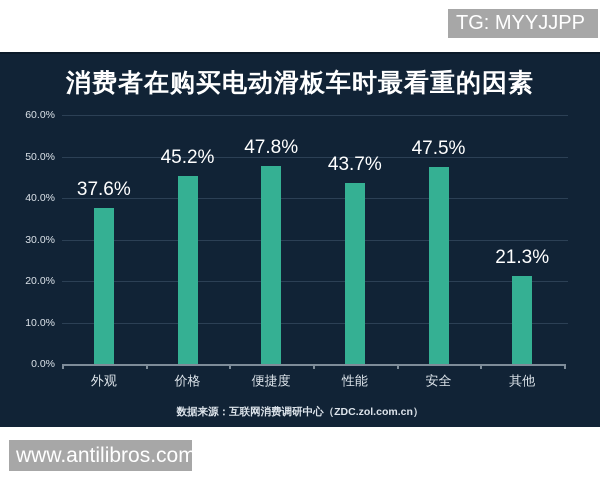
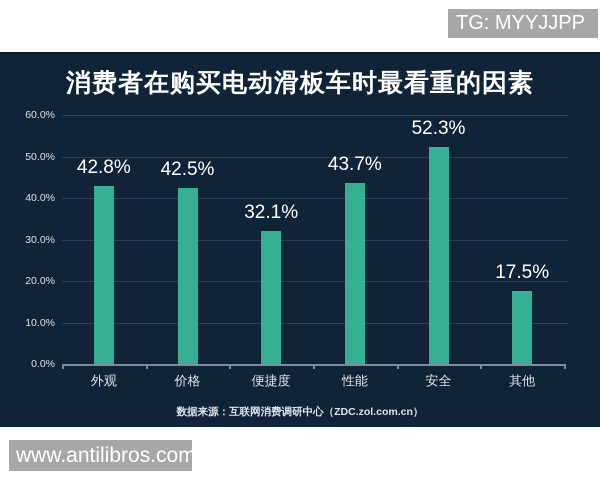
外观: 37.6% -> 42.8%
价格: 45.2% -> 42.5%
便捷度: 47.8% -> 32.1%
安全: 47.5% -> 52.3%
其他: 21.3% -> 17.5%
